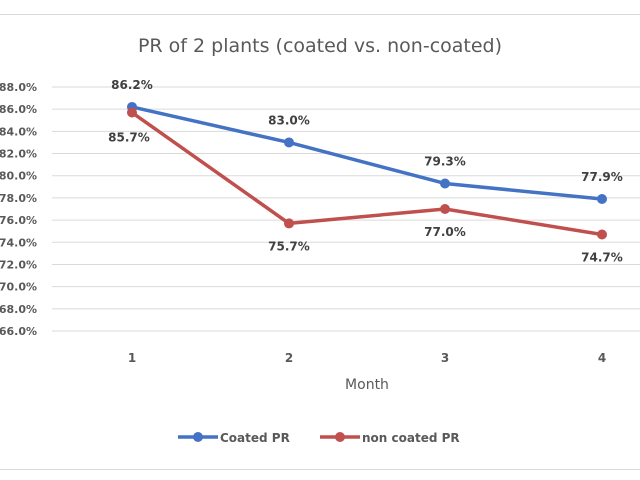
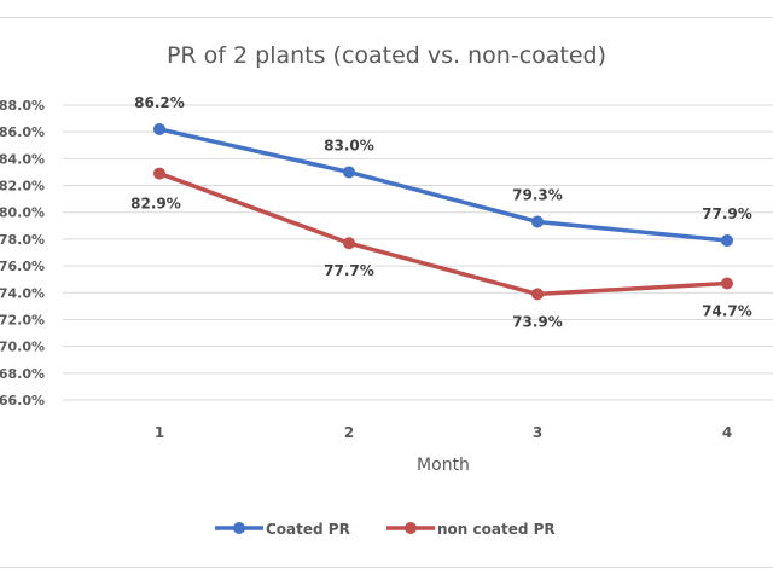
non coated PR/1: 85.7% -> 82.9%
non coated PR/2: 75.7% -> 77.7%
non coated PR/3: 77.0% -> 73.9%
